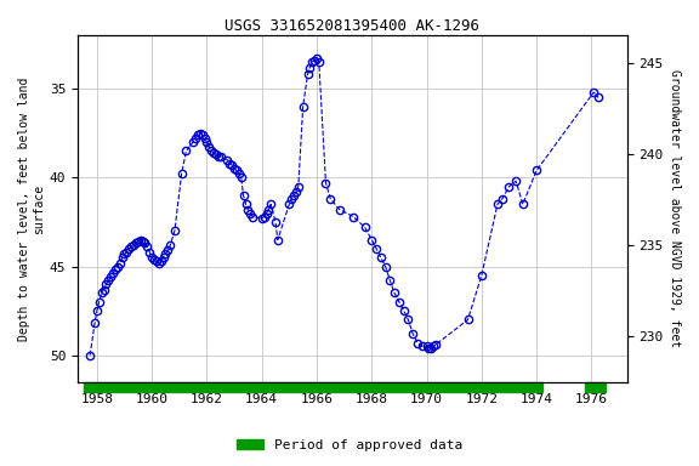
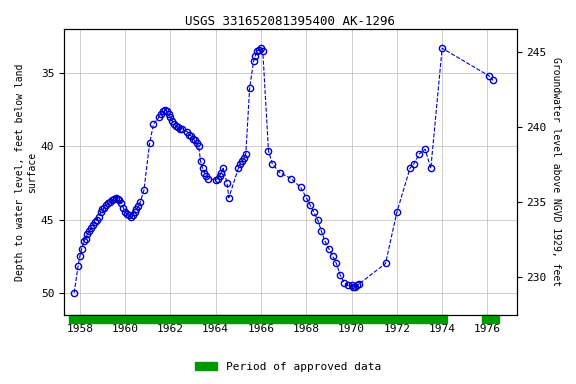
1972: 45.5 -> 44.5
1974: 39.6 -> 33.3
